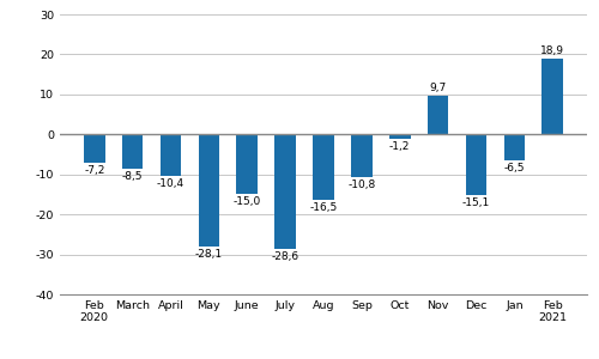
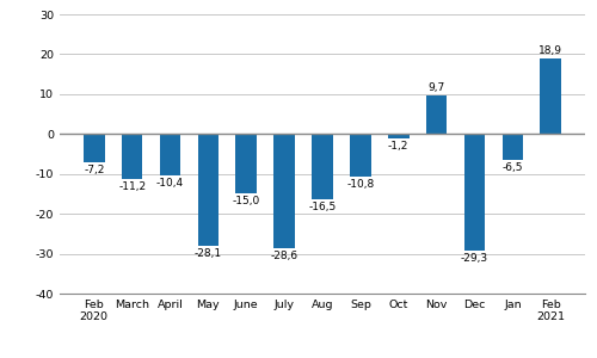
March: -8,5 -> -11,2
Dec: -15,1 -> -29,3
